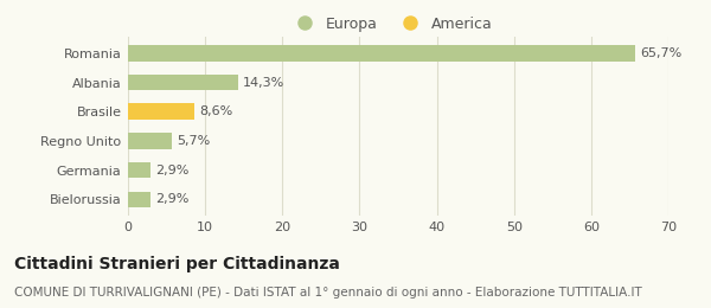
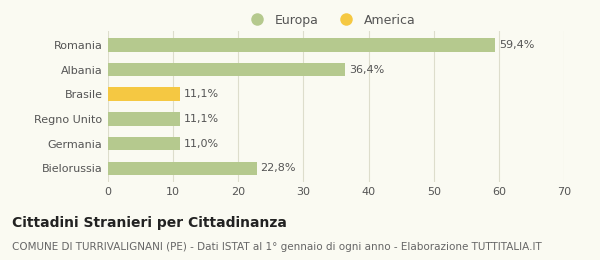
Romania: 65,7% -> 59,4%
Albania: 14,3% -> 36,4%
Brasile: 8,6% -> 11,1%
Regno Unito: 5,7% -> 11,1%
Germania: 2,9% -> 11,0%
Bielorussia: 2,9% -> 22,8%
